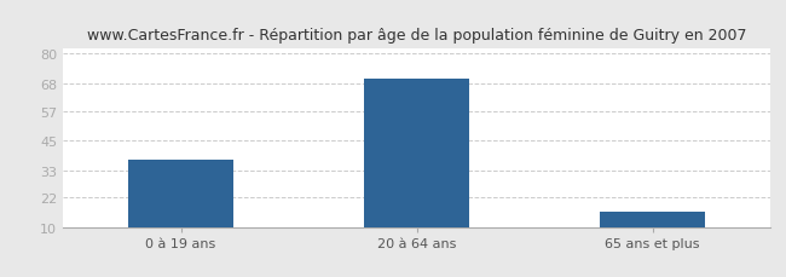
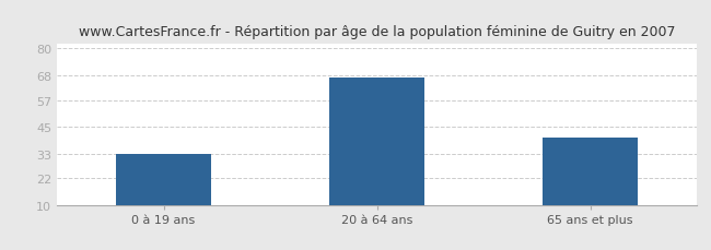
0 à 19 ans: 37 -> 33
20 à 64 ans: 70 -> 67
65 ans et plus: 16 -> 40
